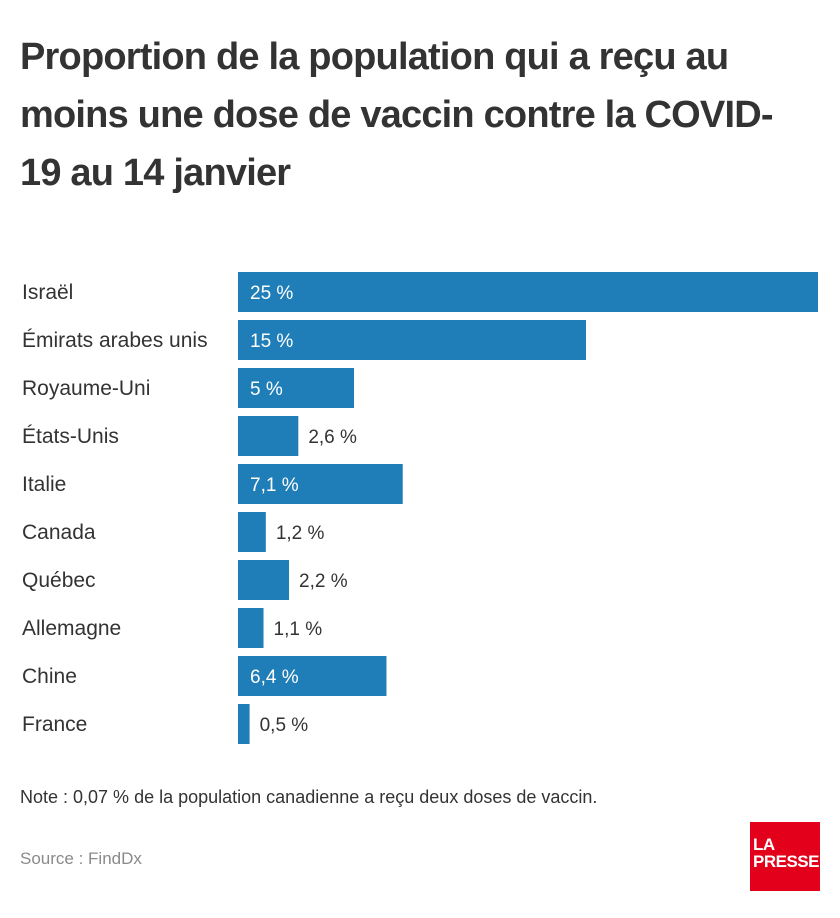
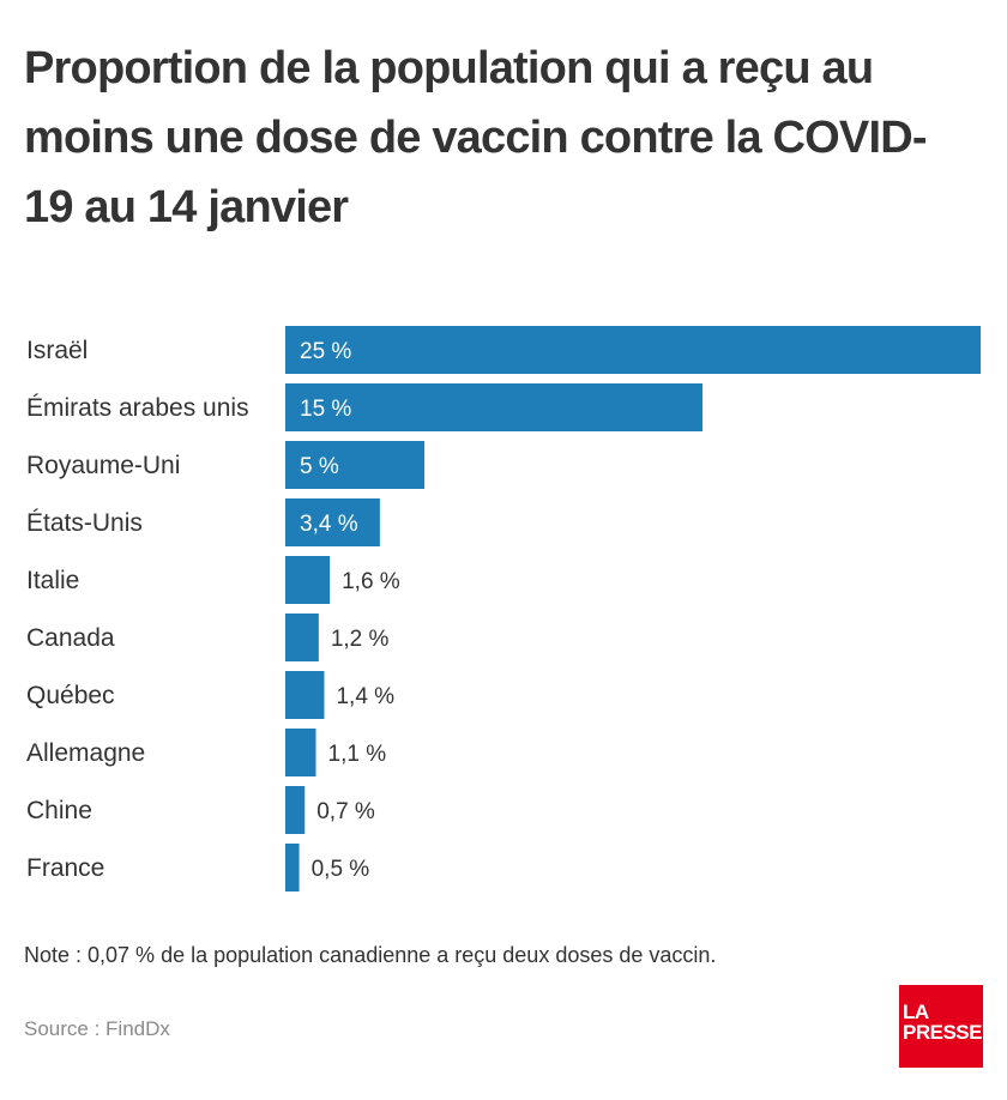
États-Unis: 2,6 -> 3,4
Italie: 7,1 -> 1,6
Québec: 2,2 -> 1,4
Chine: 6,4 -> 0,7
